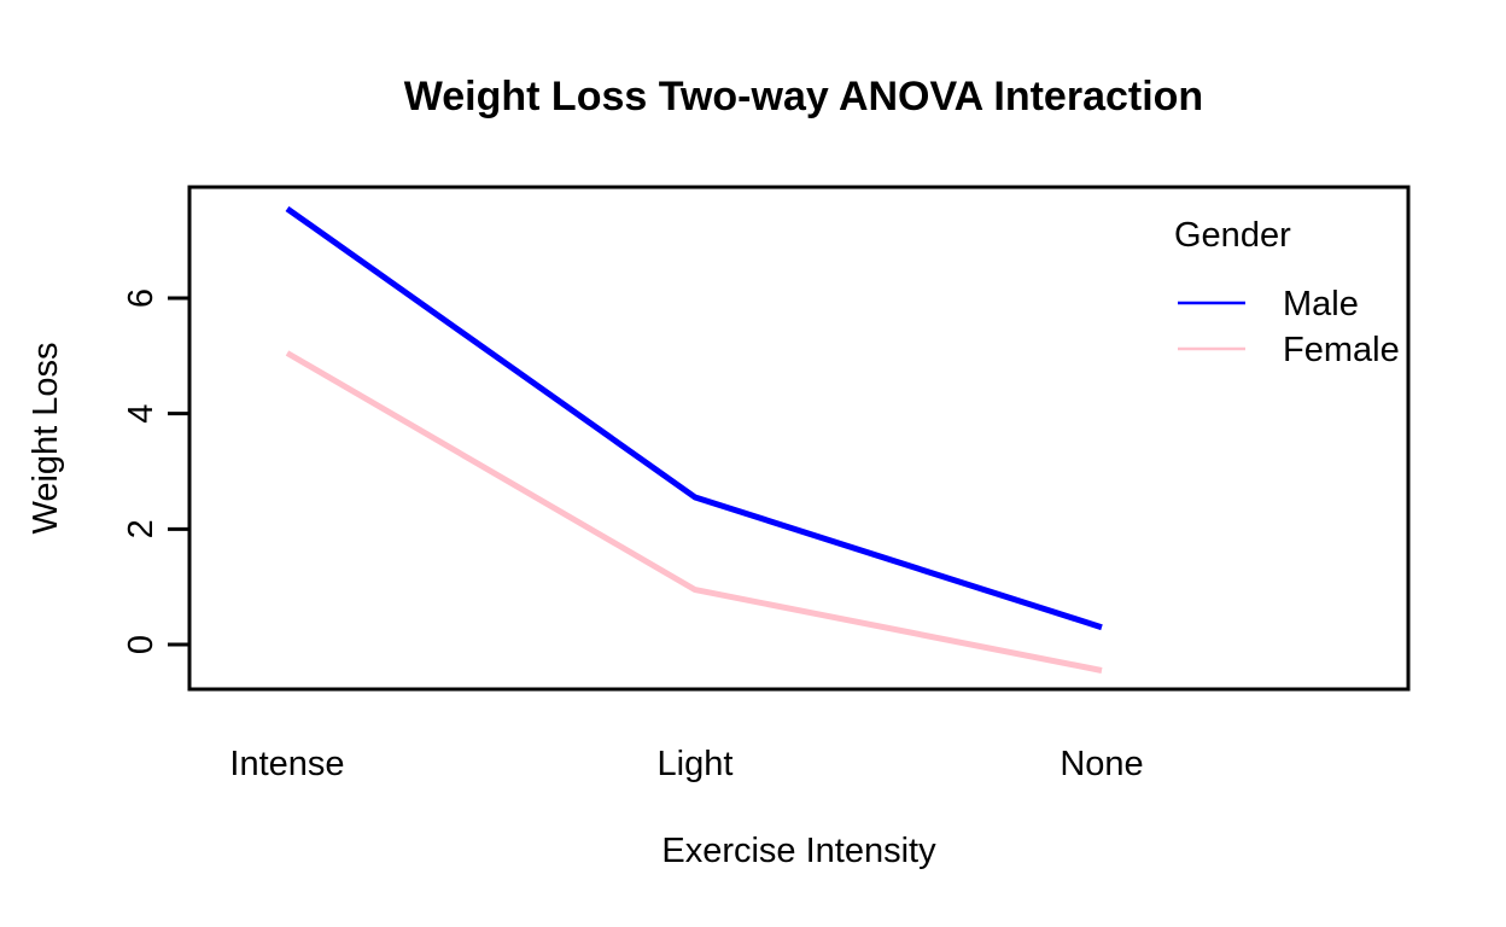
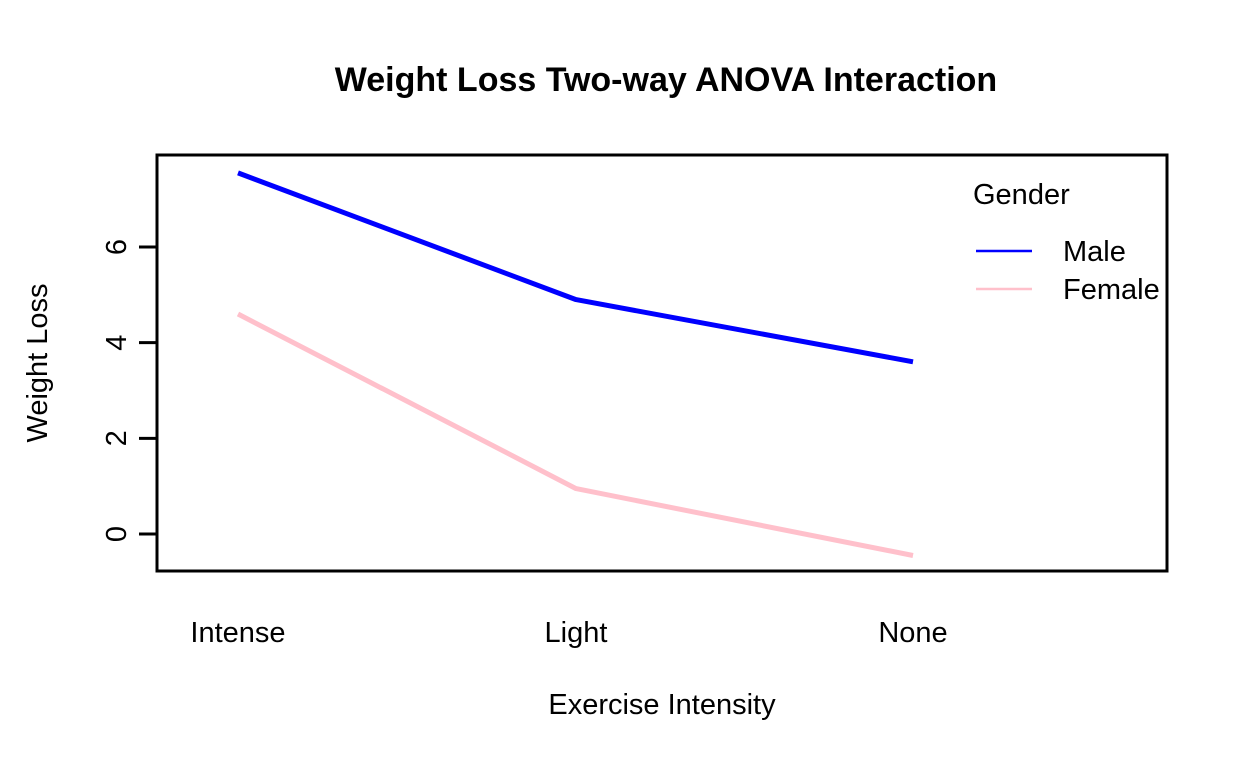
Female/Intense: 5.0 -> 4.6
Male/Light: 2.5 -> 4.9
Male/None: 0.3 -> 3.6
